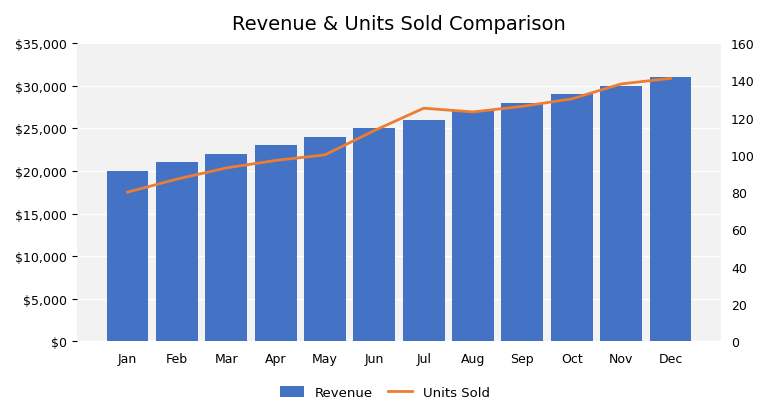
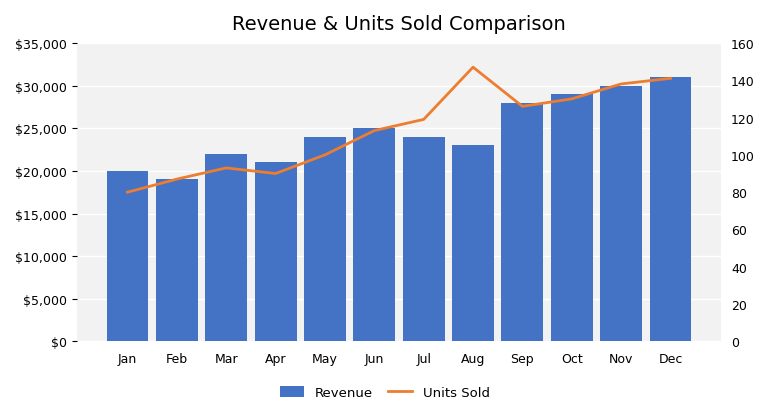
Revenue/Feb: $21,000 -> $19,000
Revenue/Apr: $23,000 -> $21,000
Units Sold/Apr: 97 -> 90
Revenue/Jul: $26,000 -> $24,000
Units Sold/Jul: 125 -> 119
Revenue/Aug: $27,000 -> $23,000
Units Sold/Aug: 123 -> 147
